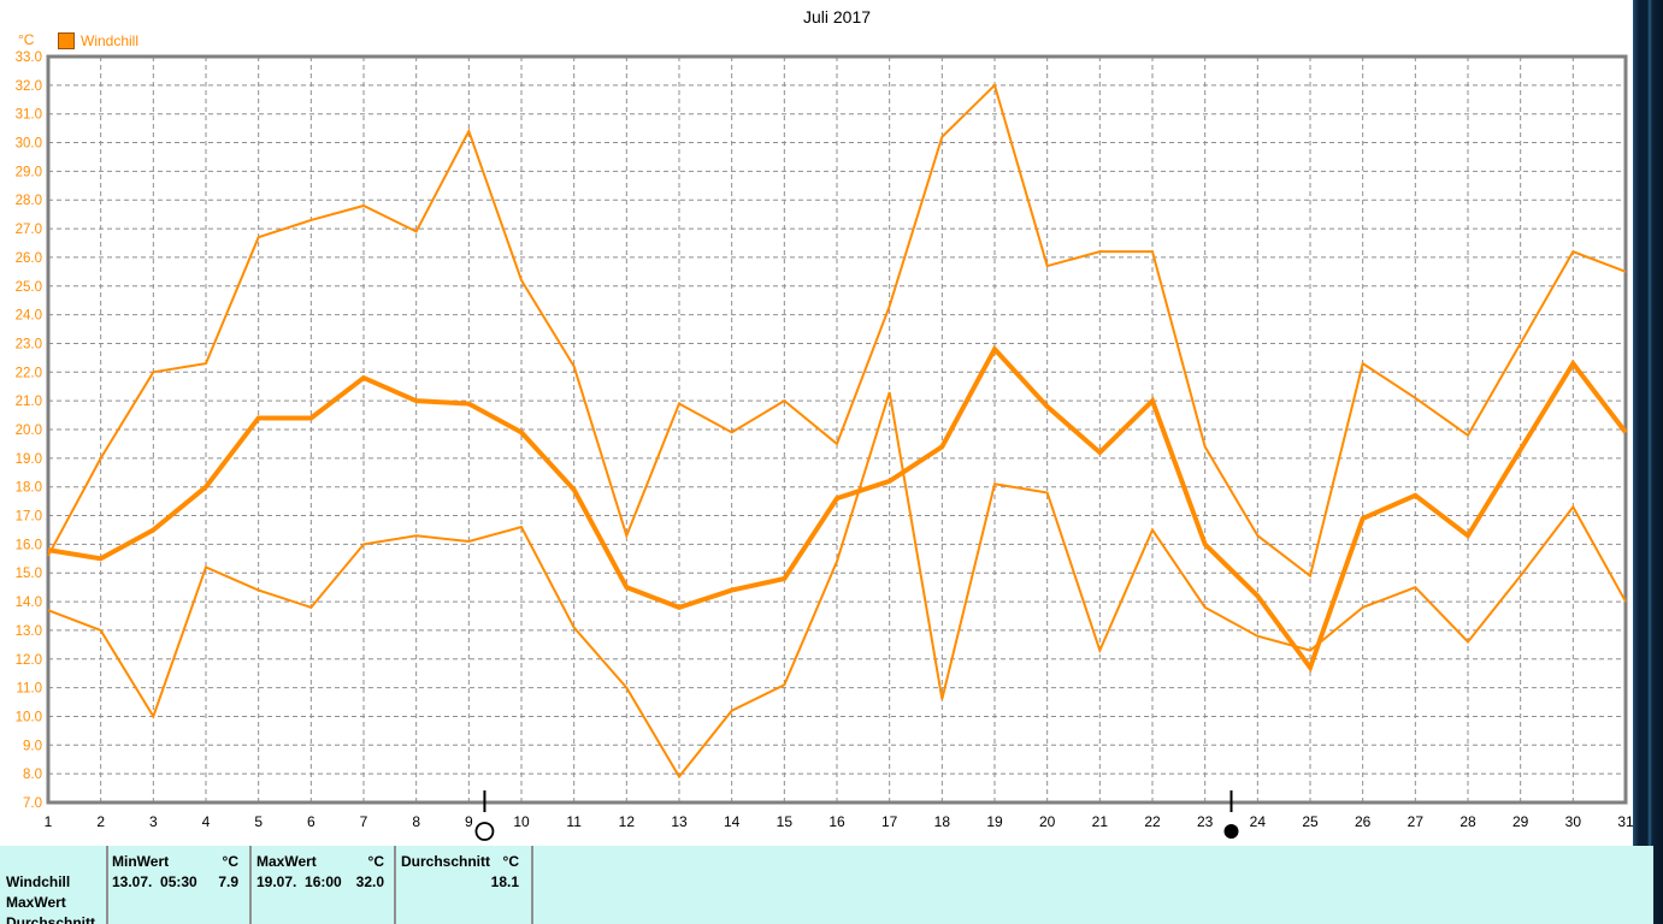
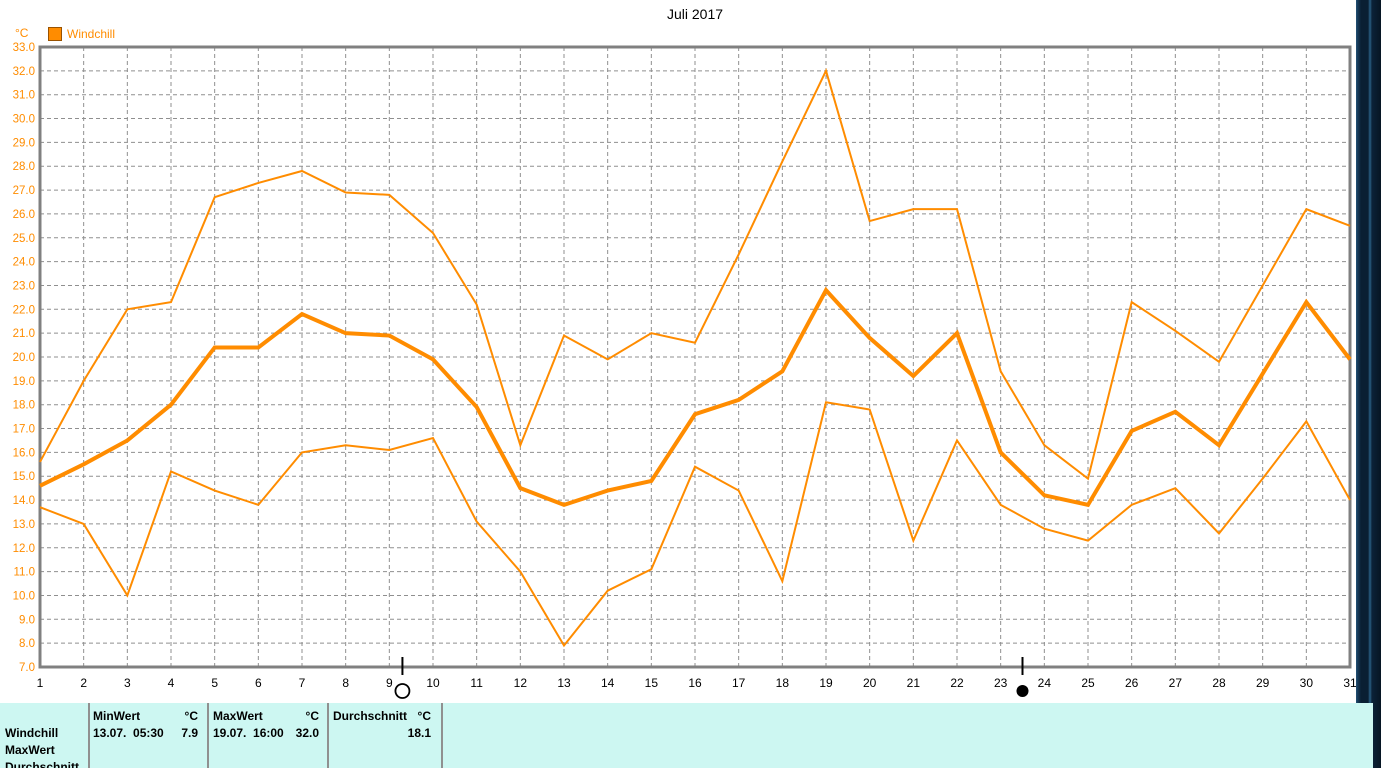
Durchschnitt/1: 15.8 -> 14.6
MaxWert/9: 30.4 -> 26.8
MaxWert/16: 19.5 -> 20.6
MinWert/17: 21.3 -> 14.4
MaxWert/18: 30.2 -> 28.2
Durchschnitt/25: 11.7 -> 13.8
